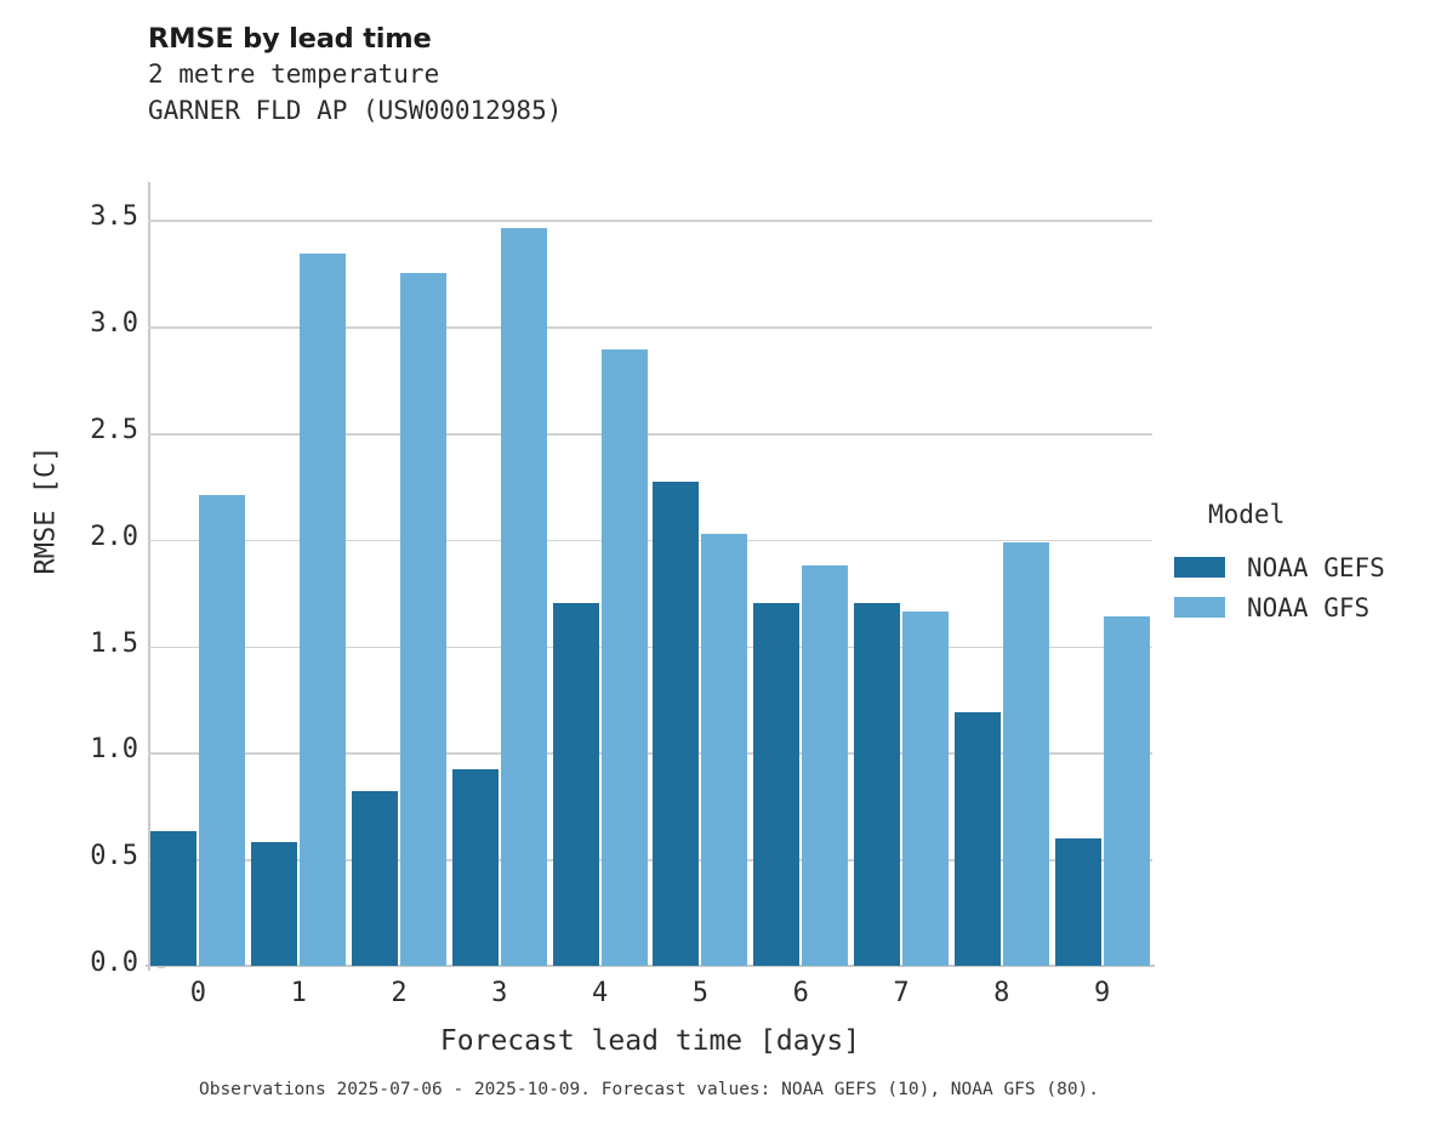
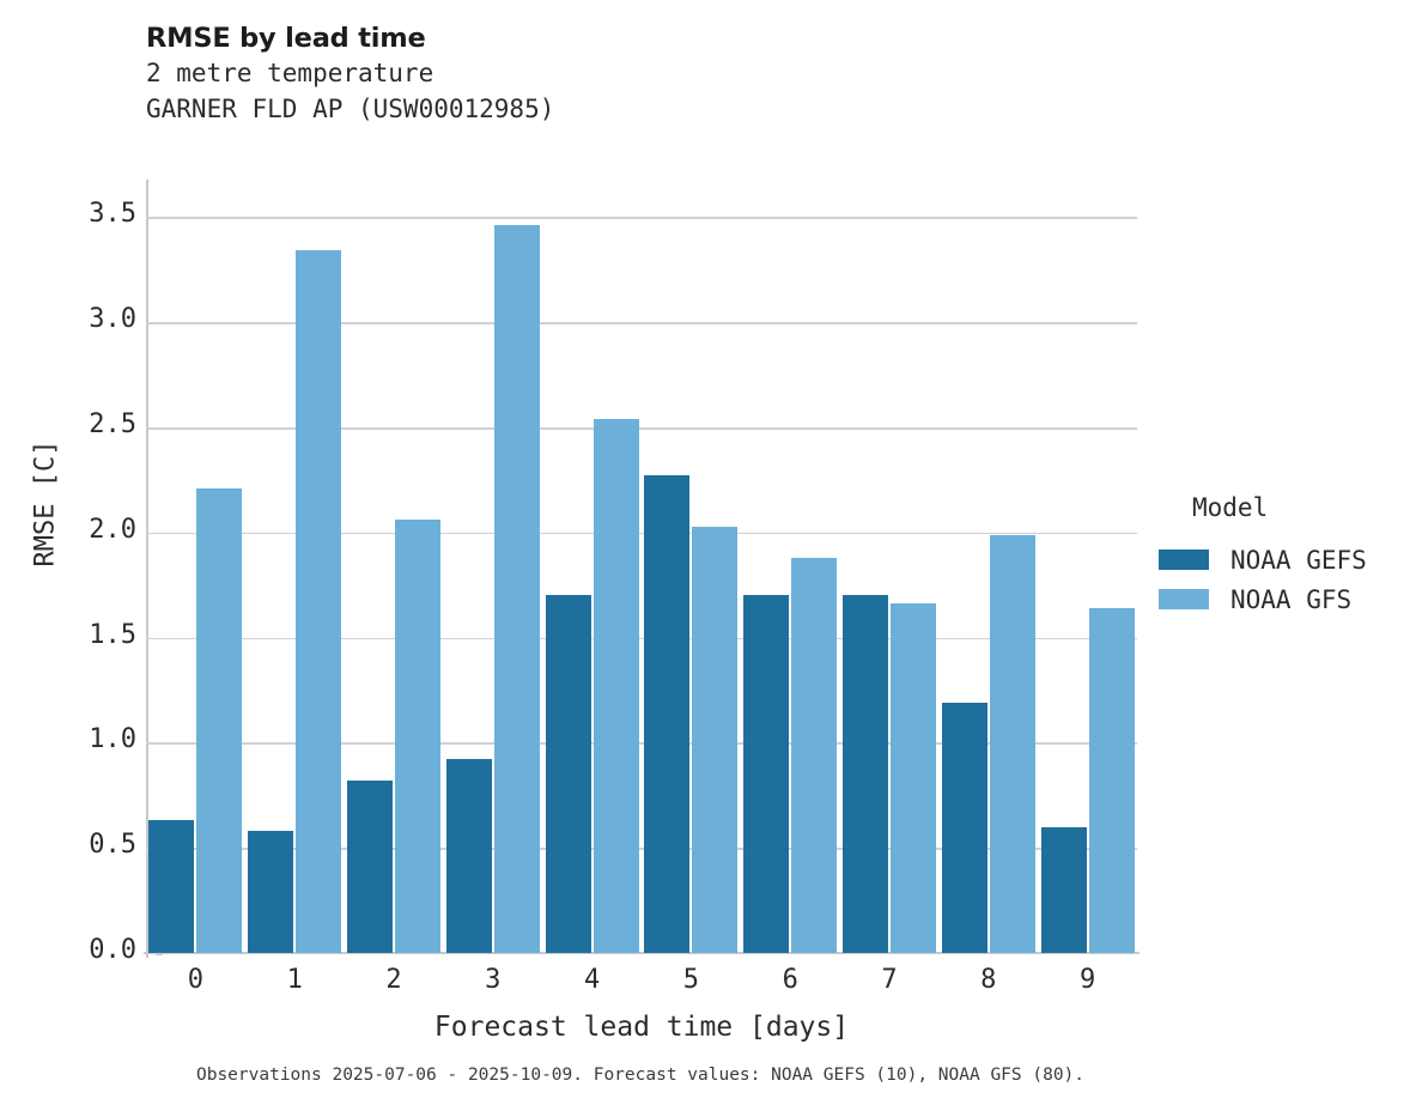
NOAA GFS/2: 3.25 -> 2.06
NOAA GFS/4: 2.89 -> 2.54
